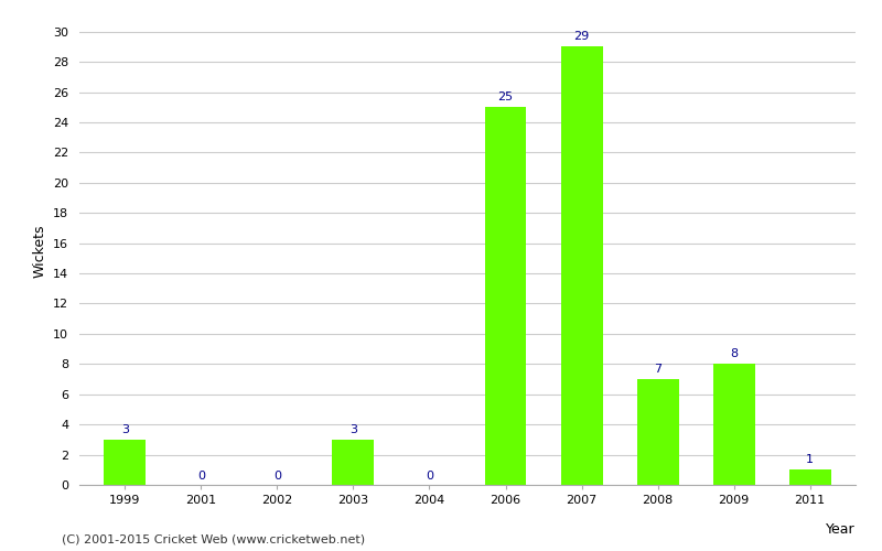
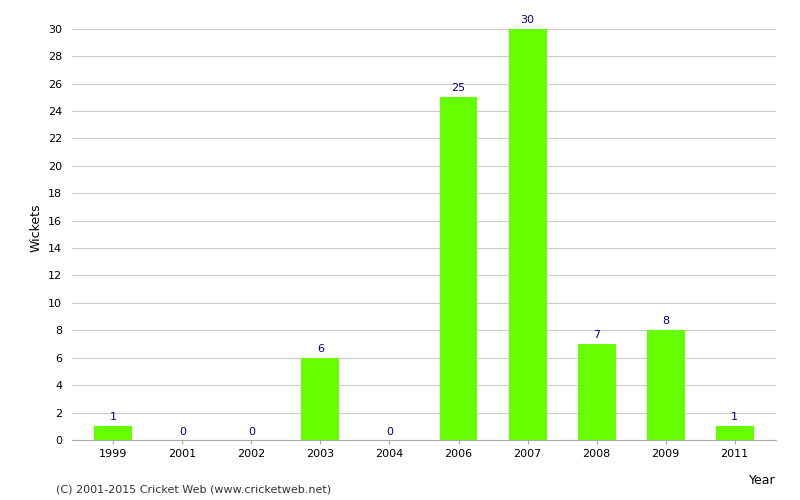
1999: 3 -> 1
2003: 3 -> 6
2007: 29 -> 30
